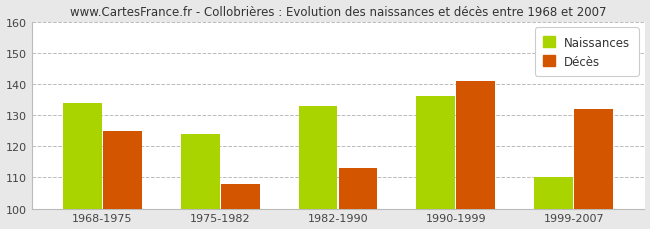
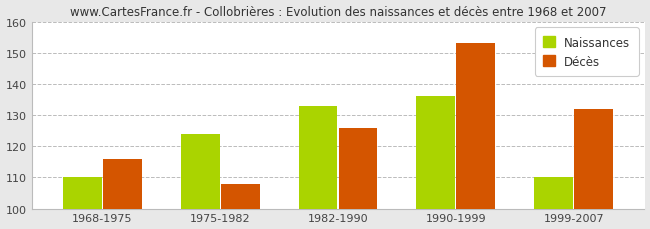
Naissances/1968-1975: 134 -> 110
Décès/1968-1975: 125 -> 116
Décès/1982-1990: 113 -> 126
Décès/1990-1999: 141 -> 153
